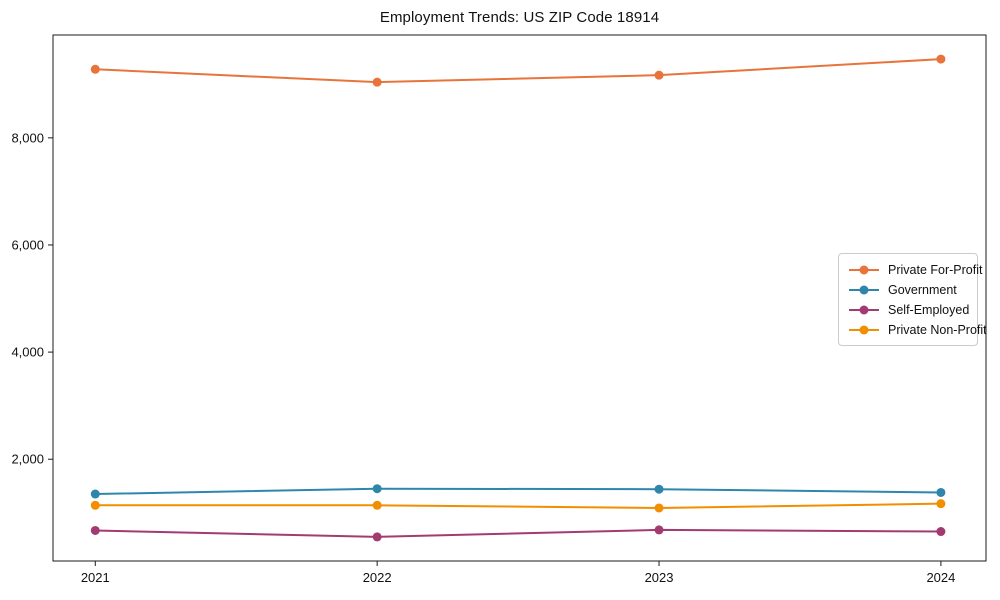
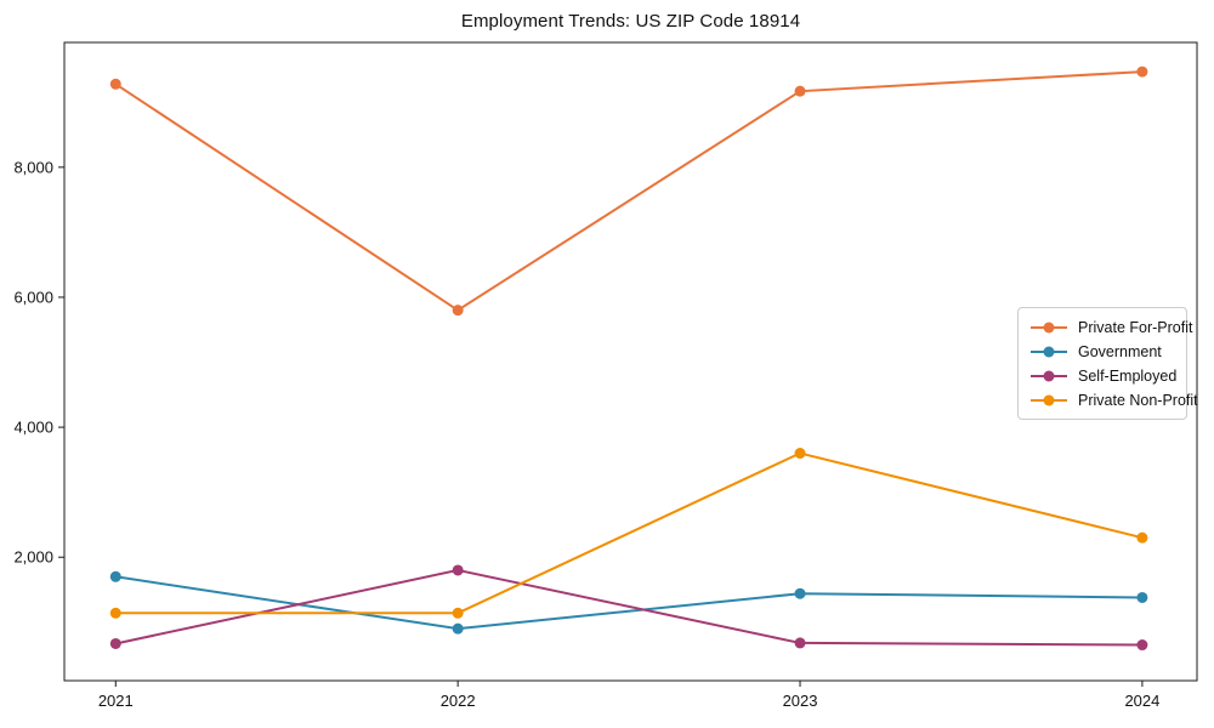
Government/2021: 1400 -> 1700
Private For-Profit/2022: 9000 -> 5800
Government/2022: 1400 -> 900
Self-Employed/2022: 600 -> 1800
Private Non-Profit/2023: 1100 -> 3600
Private Non-Profit/2024: 1200 -> 2300
